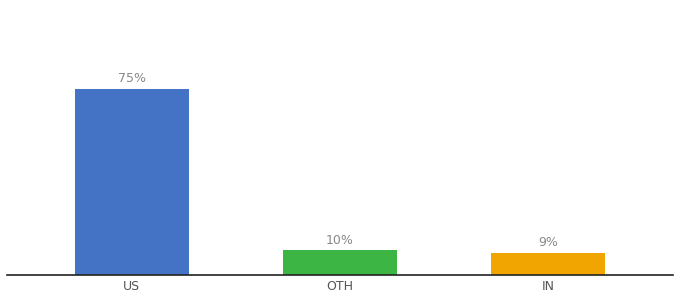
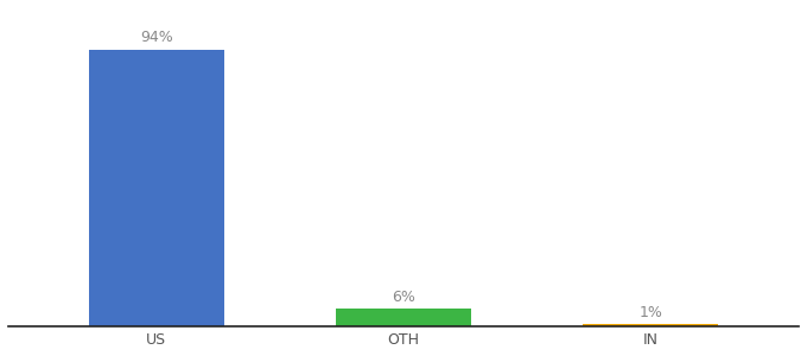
US: 75% -> 94%
OTH: 10% -> 6%
IN: 9% -> 1%
